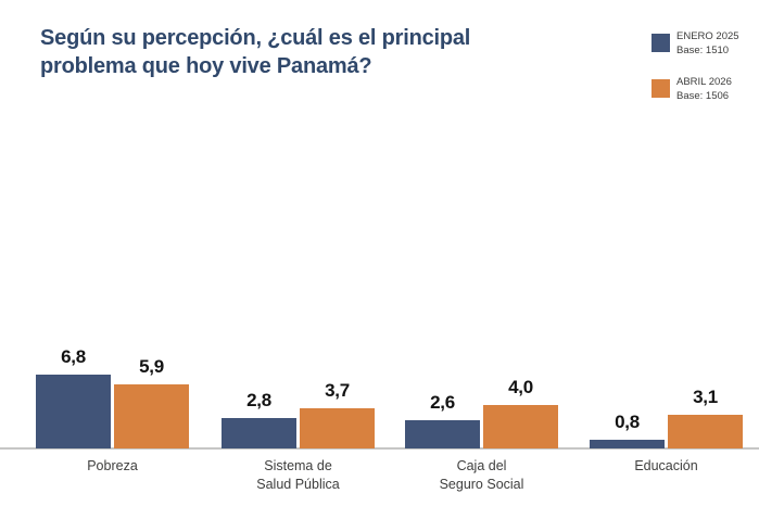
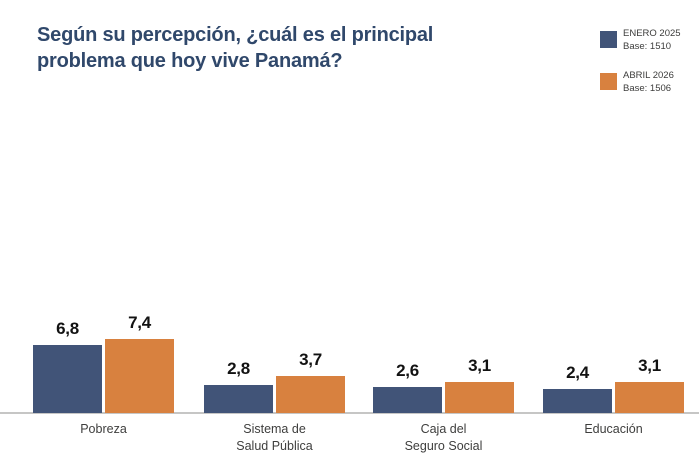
ABRIL 2026/Pobreza: 5,9 -> 7,4
ABRIL 2026/Caja del Seguro Social: 4,0 -> 3,1
ENERO 2025/Educación: 0,8 -> 2,4
